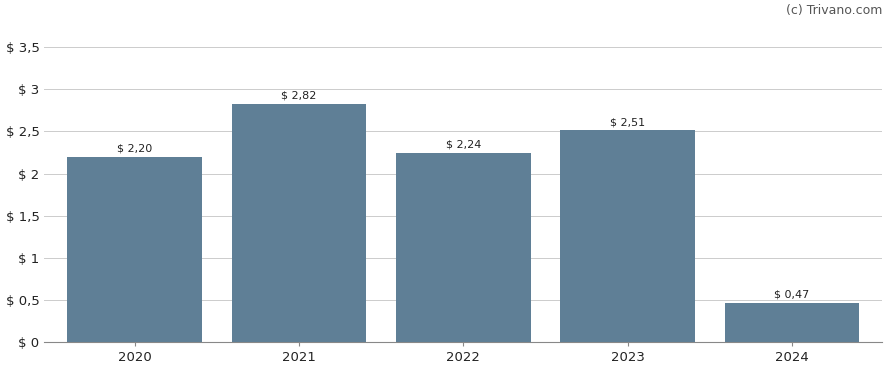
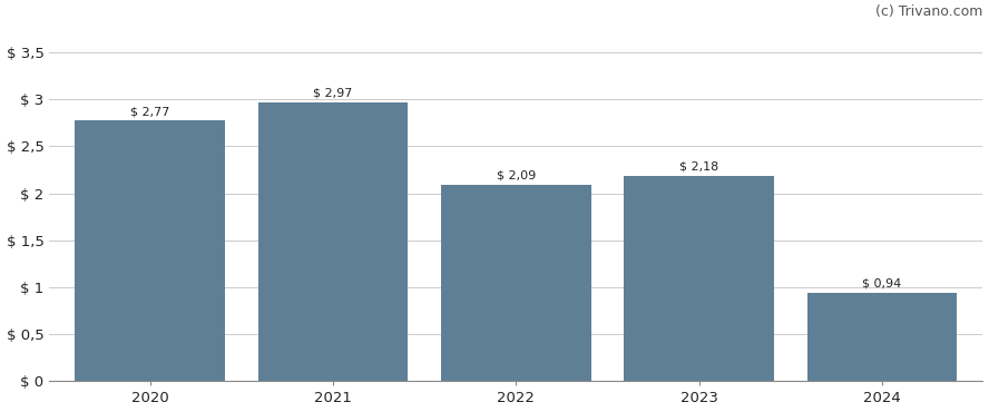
2020: 2,20 -> 2,77
2021: 2,82 -> 2,97
2022: 2,24 -> 2,09
2023: 2,51 -> 2,18
2024: 0,47 -> 0,94
